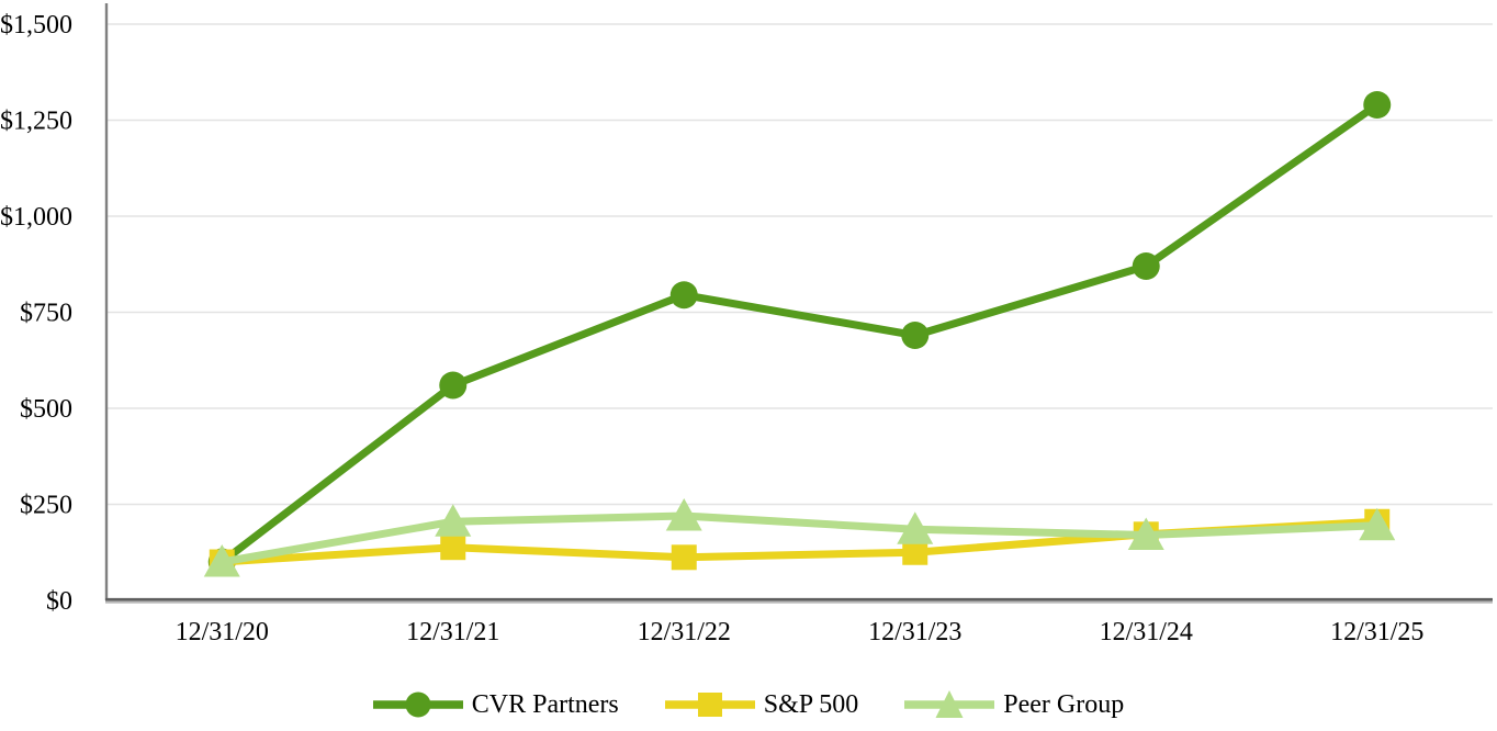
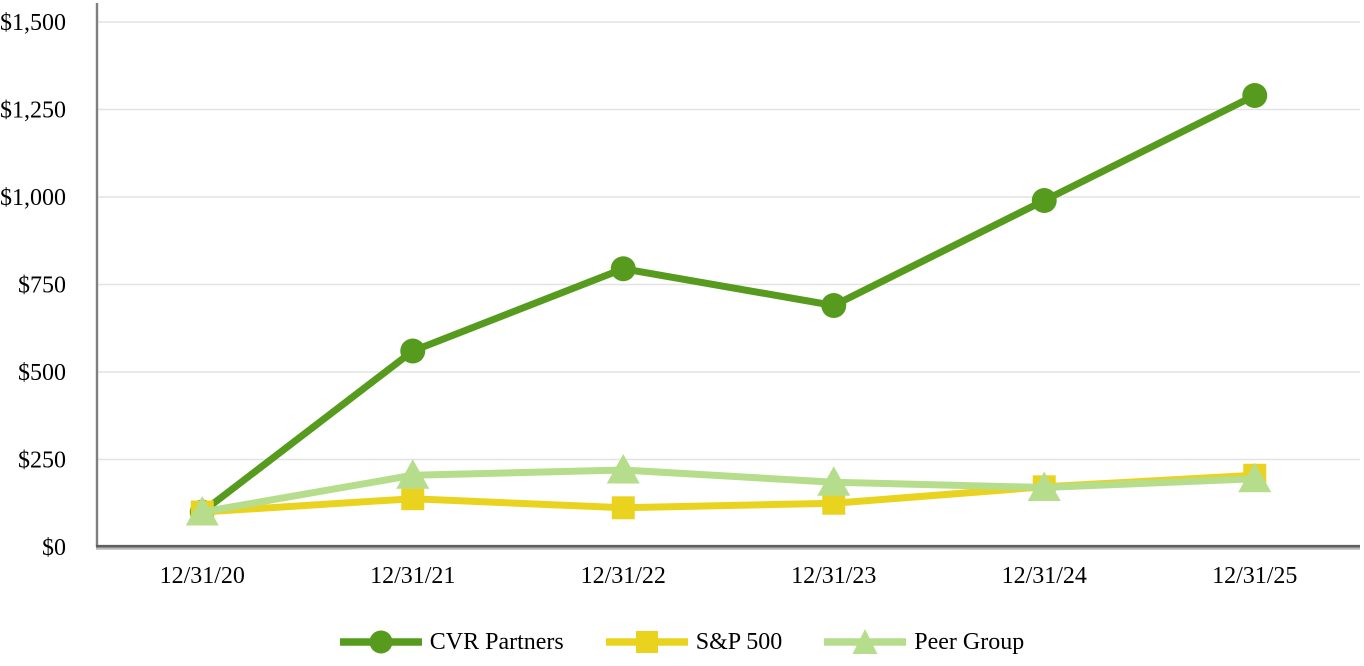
CVR Partners/12/31/24: $870 -> $990
